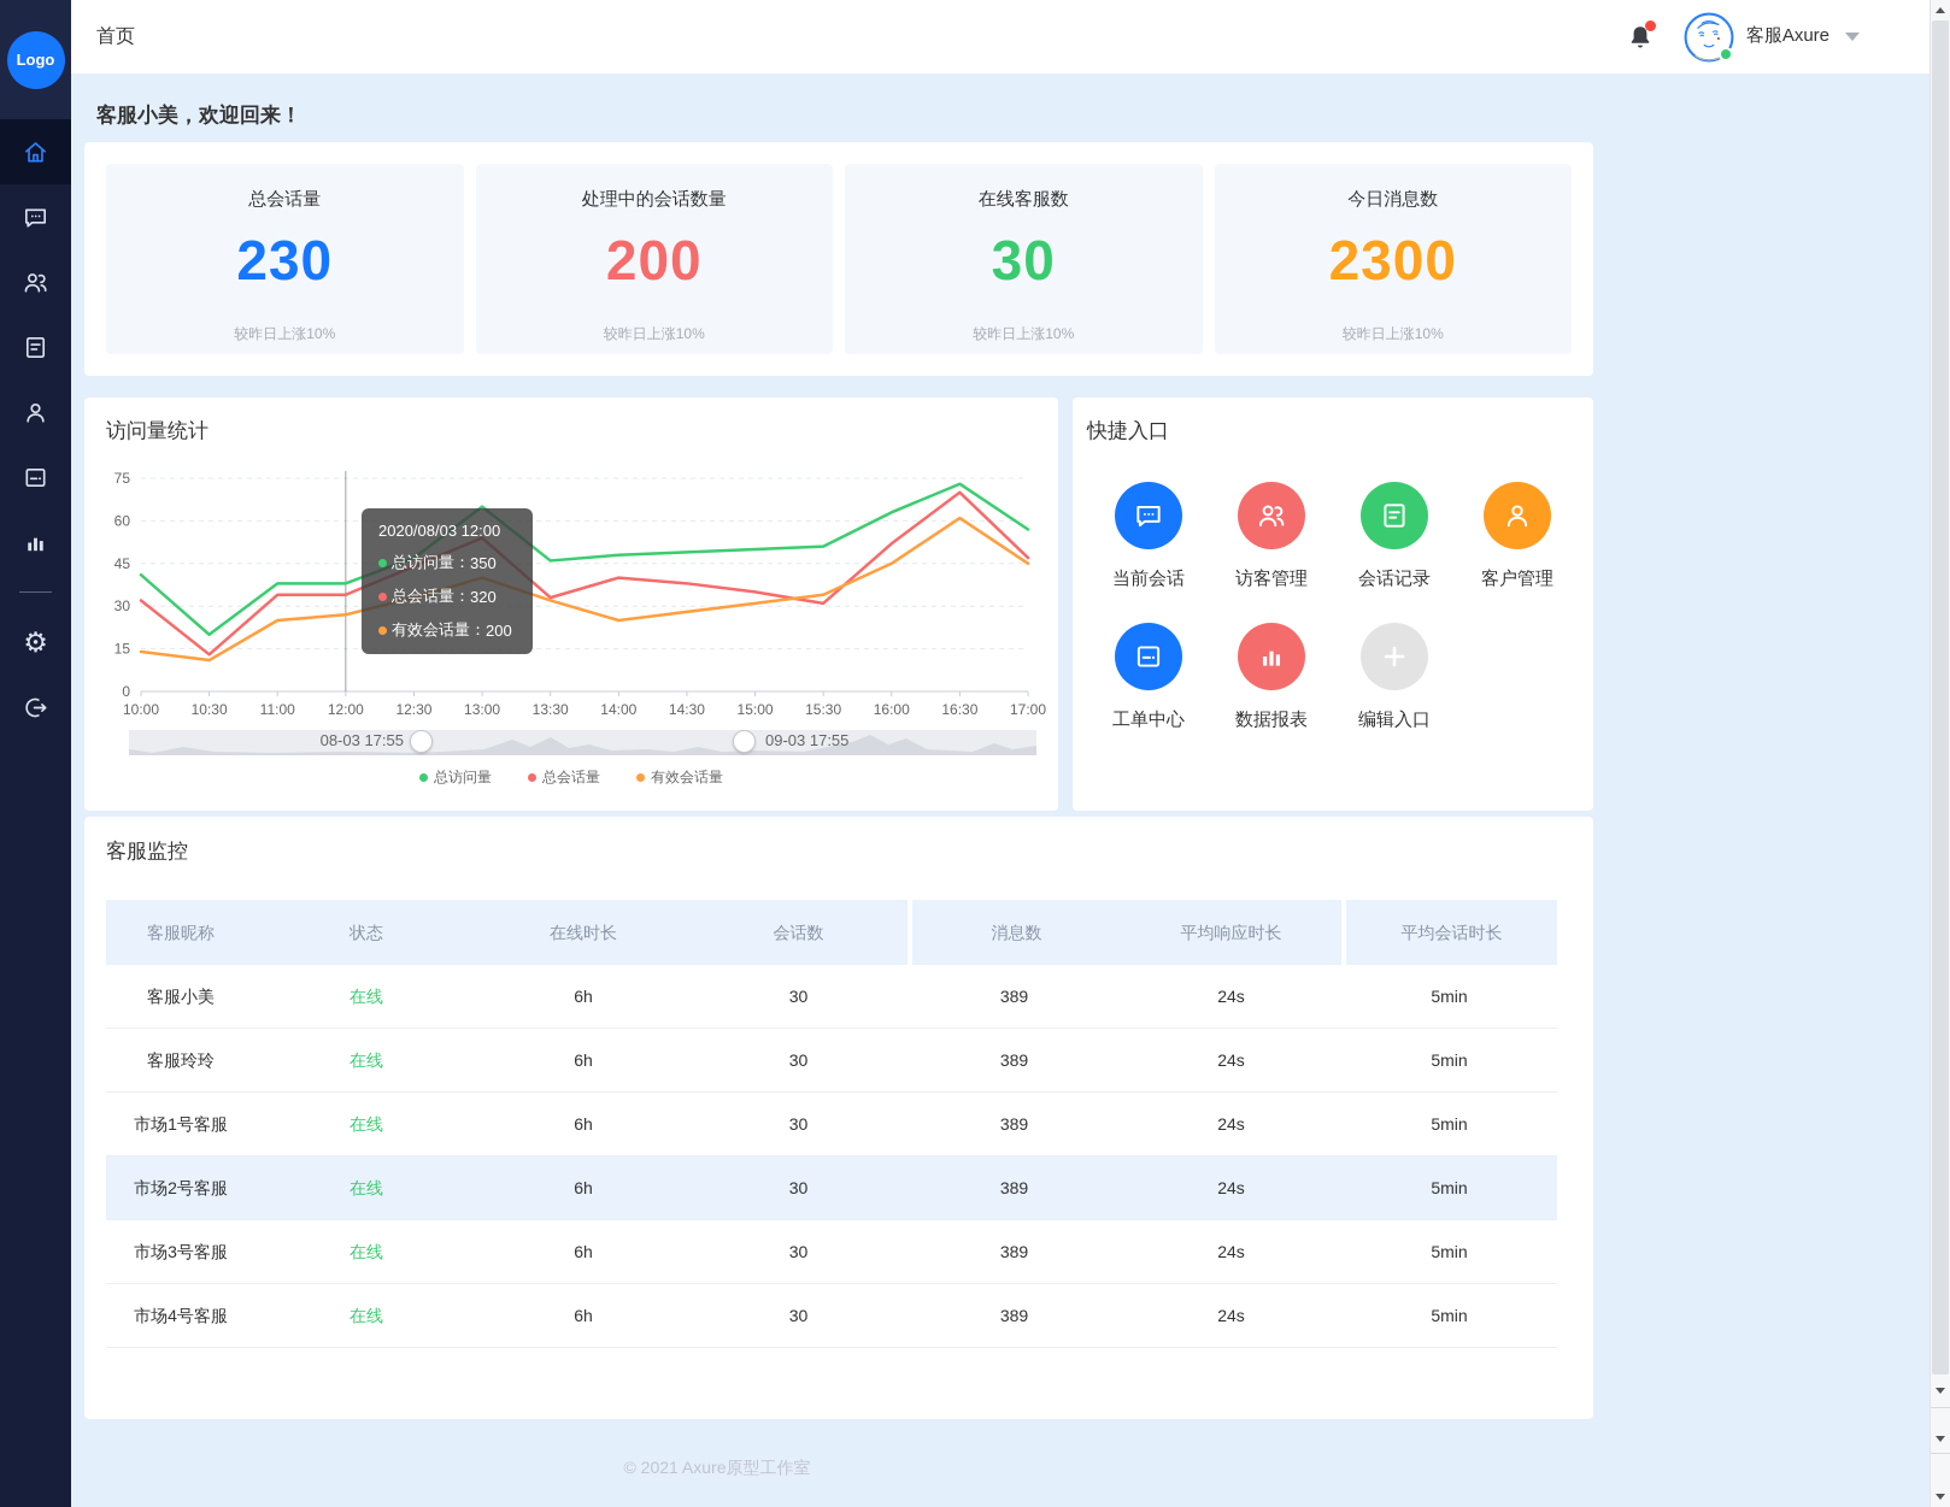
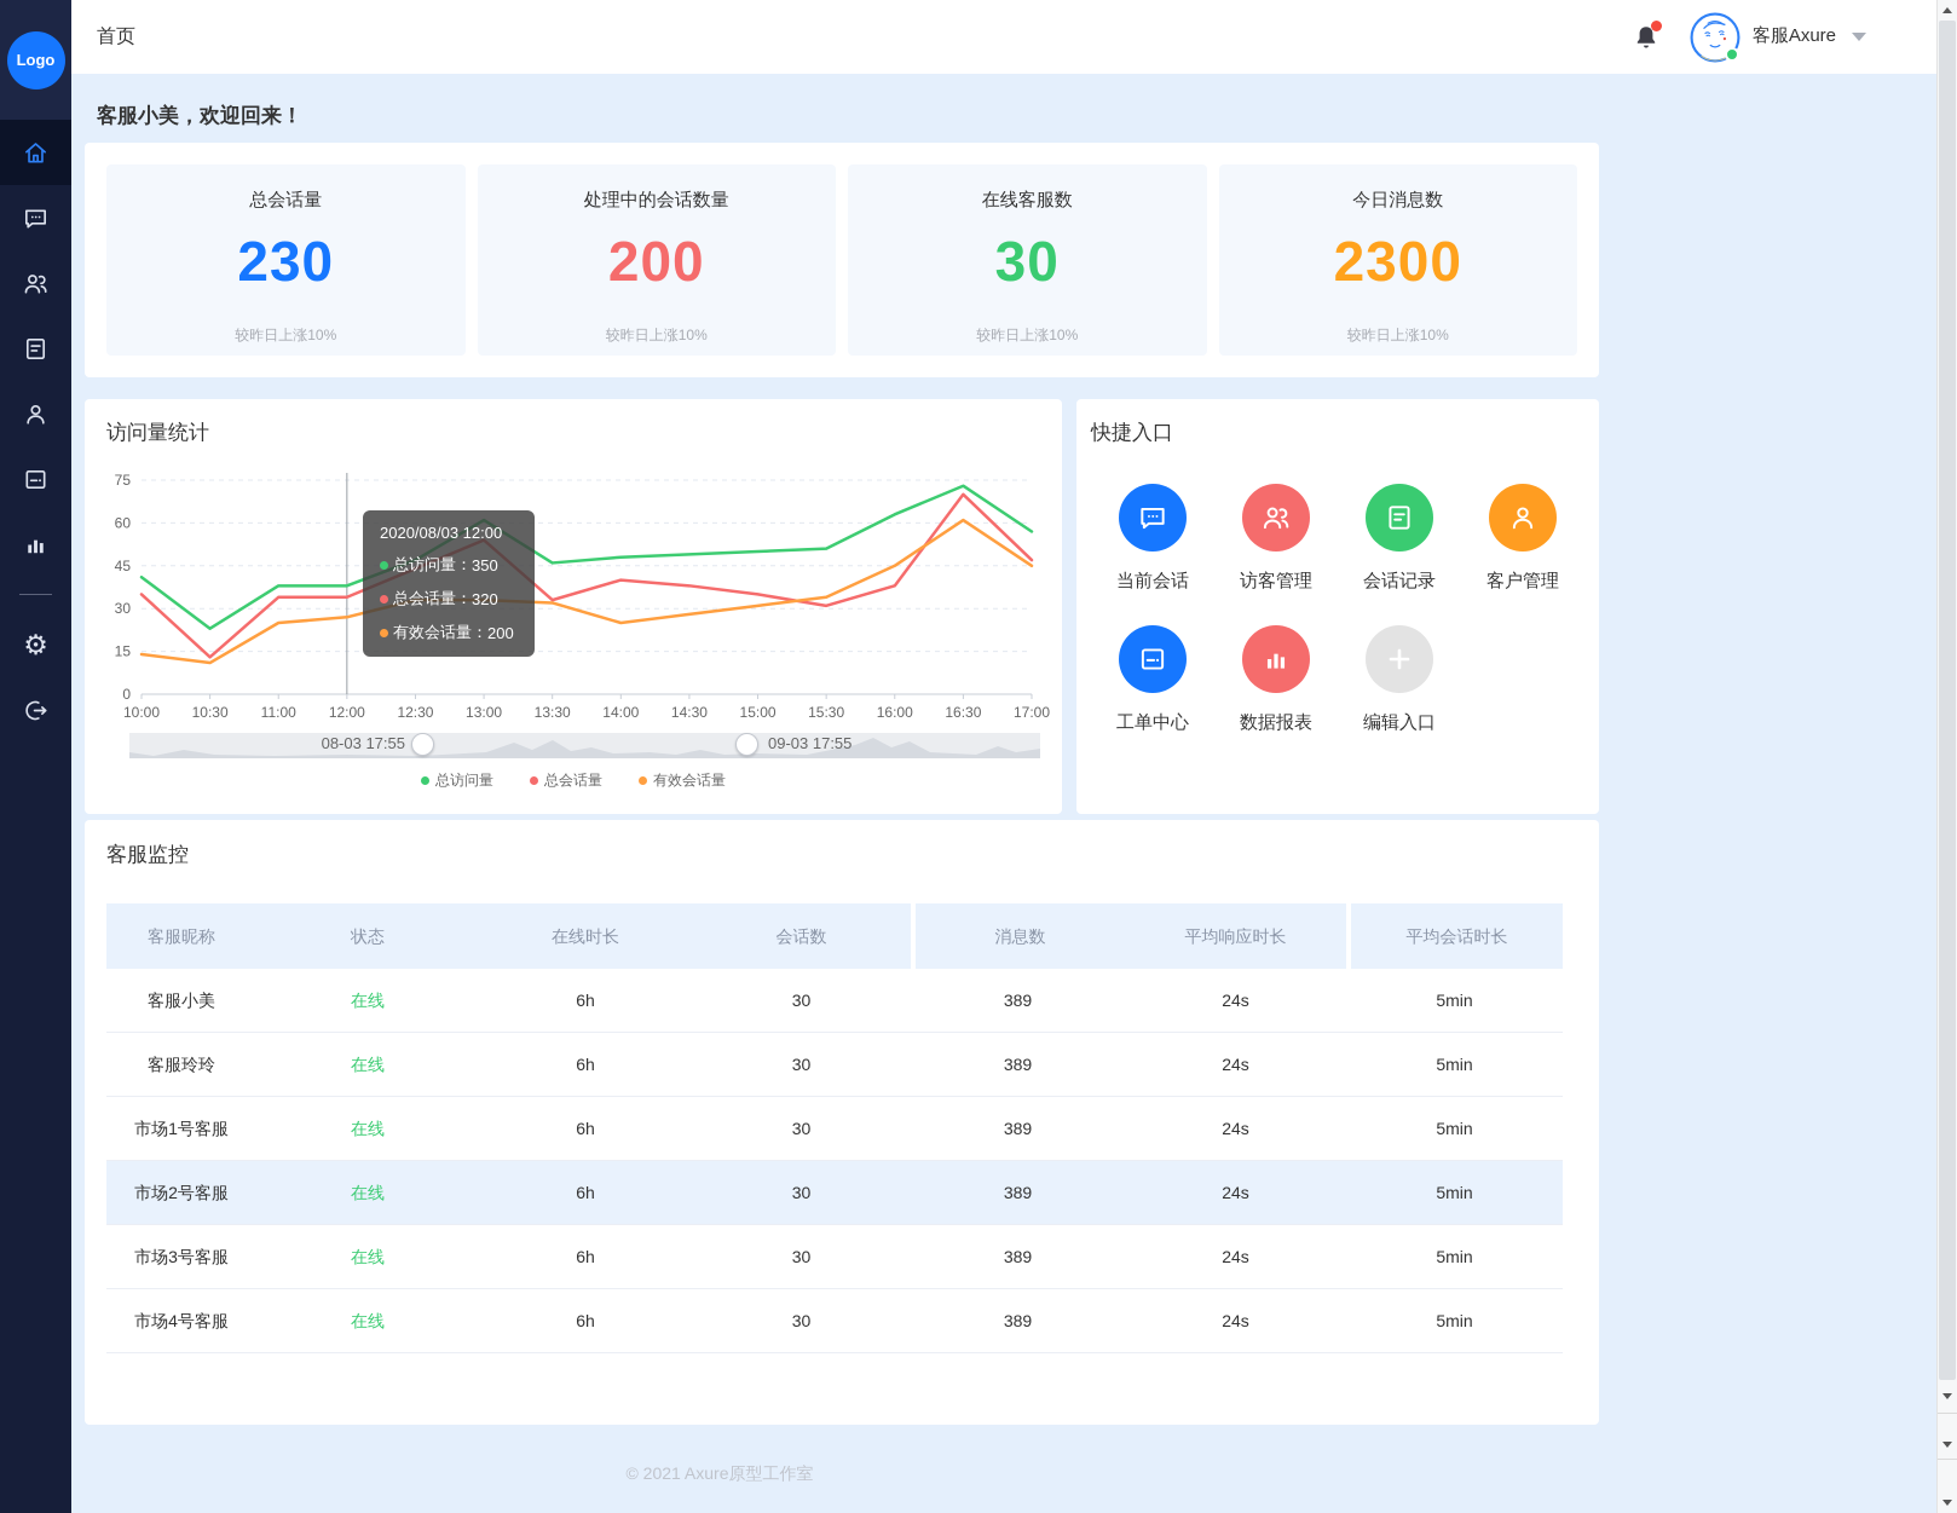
总会话量/10:00: 32 -> 35
总访问量/10:30: 20 -> 23
总访问量/13:00: 65 -> 61
有效会话量/13:00: 40 -> 33
总会话量/16:00: 52 -> 38
